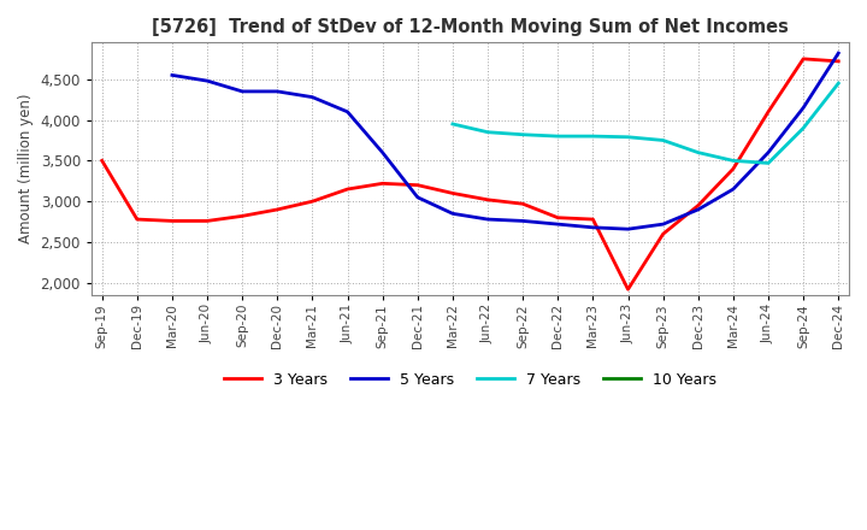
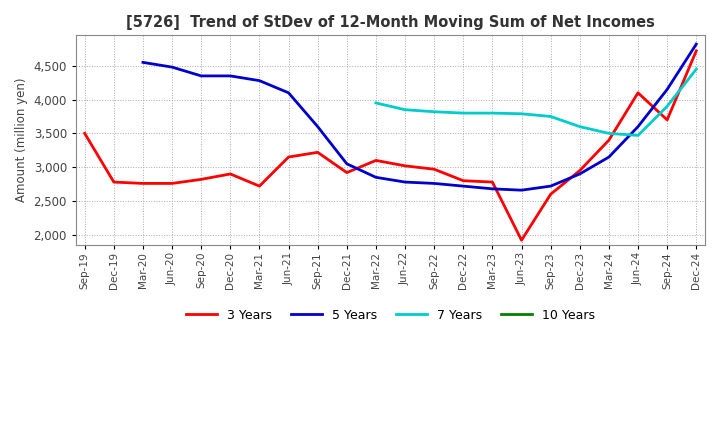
3 Years/Mar-21: 3,000 -> 2,720
3 Years/Dec-21: 3,200 -> 2,920
3 Years/Sep-24: 4,750 -> 3,700
